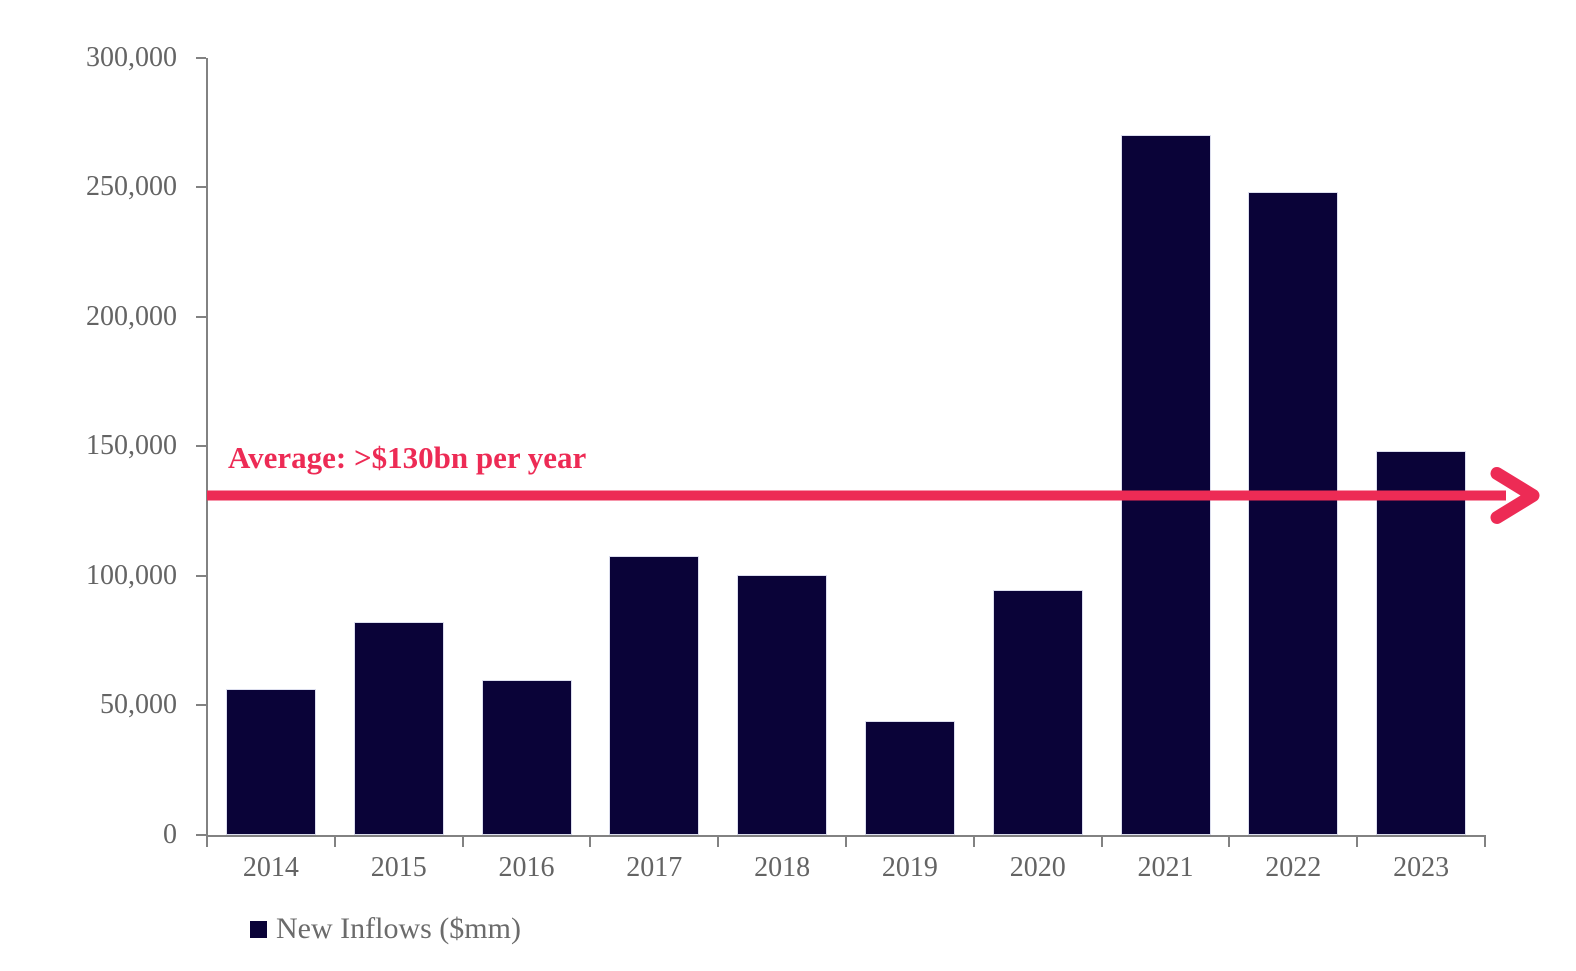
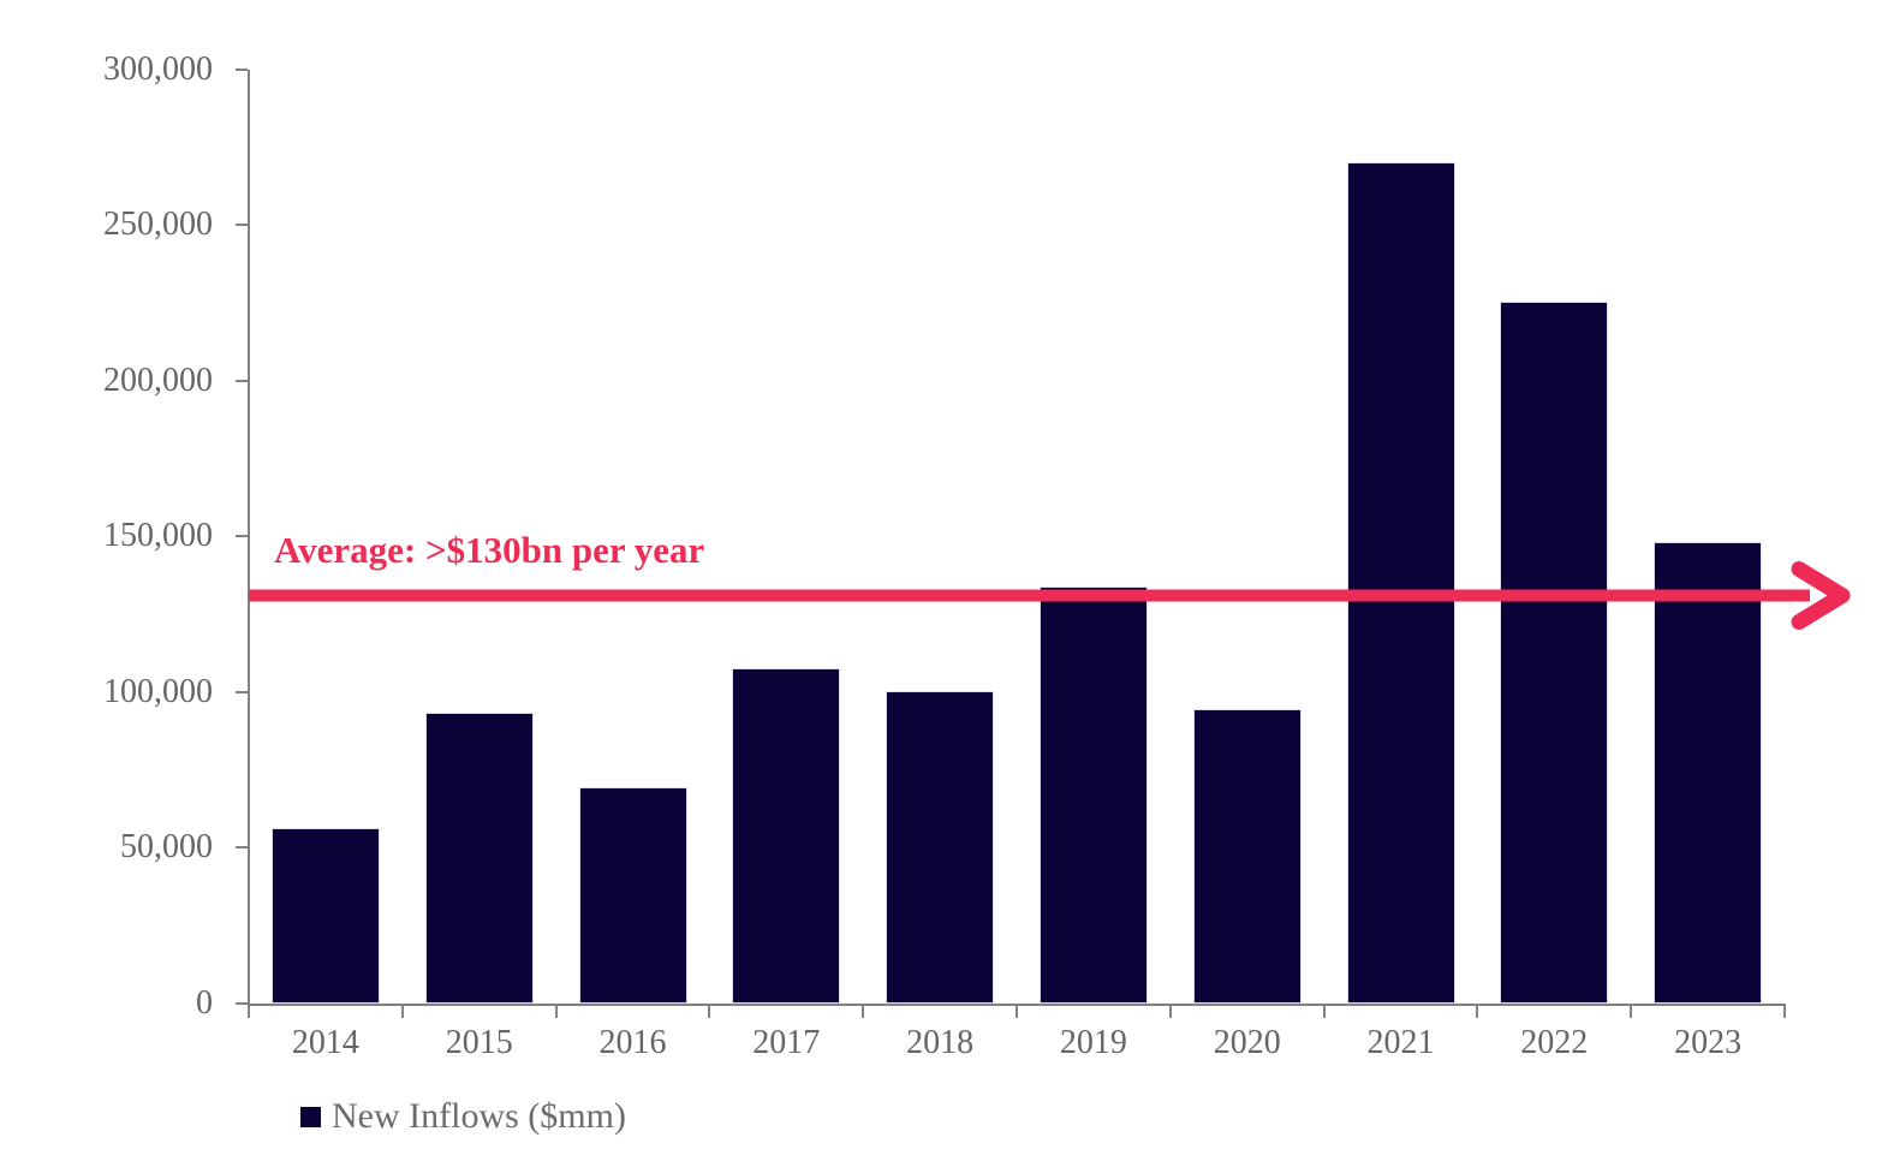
2015: 82000 -> 94000
2016: 60000 -> 70000
2019: 44000 -> 134000
2022: 248000 -> 226000
